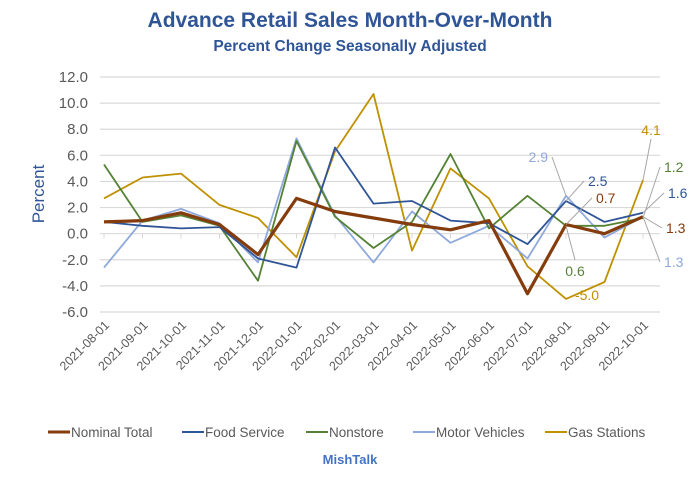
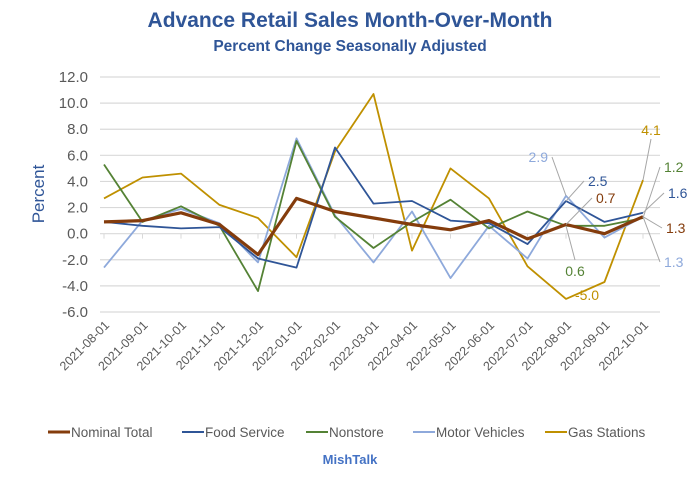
Nonstore/2021-10-01: 1.4 -> 2.1
Nonstore/2021-12-01: -3.6 -> -4.4
Nonstore/2022-05-01: 6.1 -> 2.6
Motor Vehicles/2022-05-01: -0.7 -> -3.4
Nominal Total/2022-07-01: -4.6 -> -0.4
Nonstore/2022-07-01: 2.9 -> 1.7
